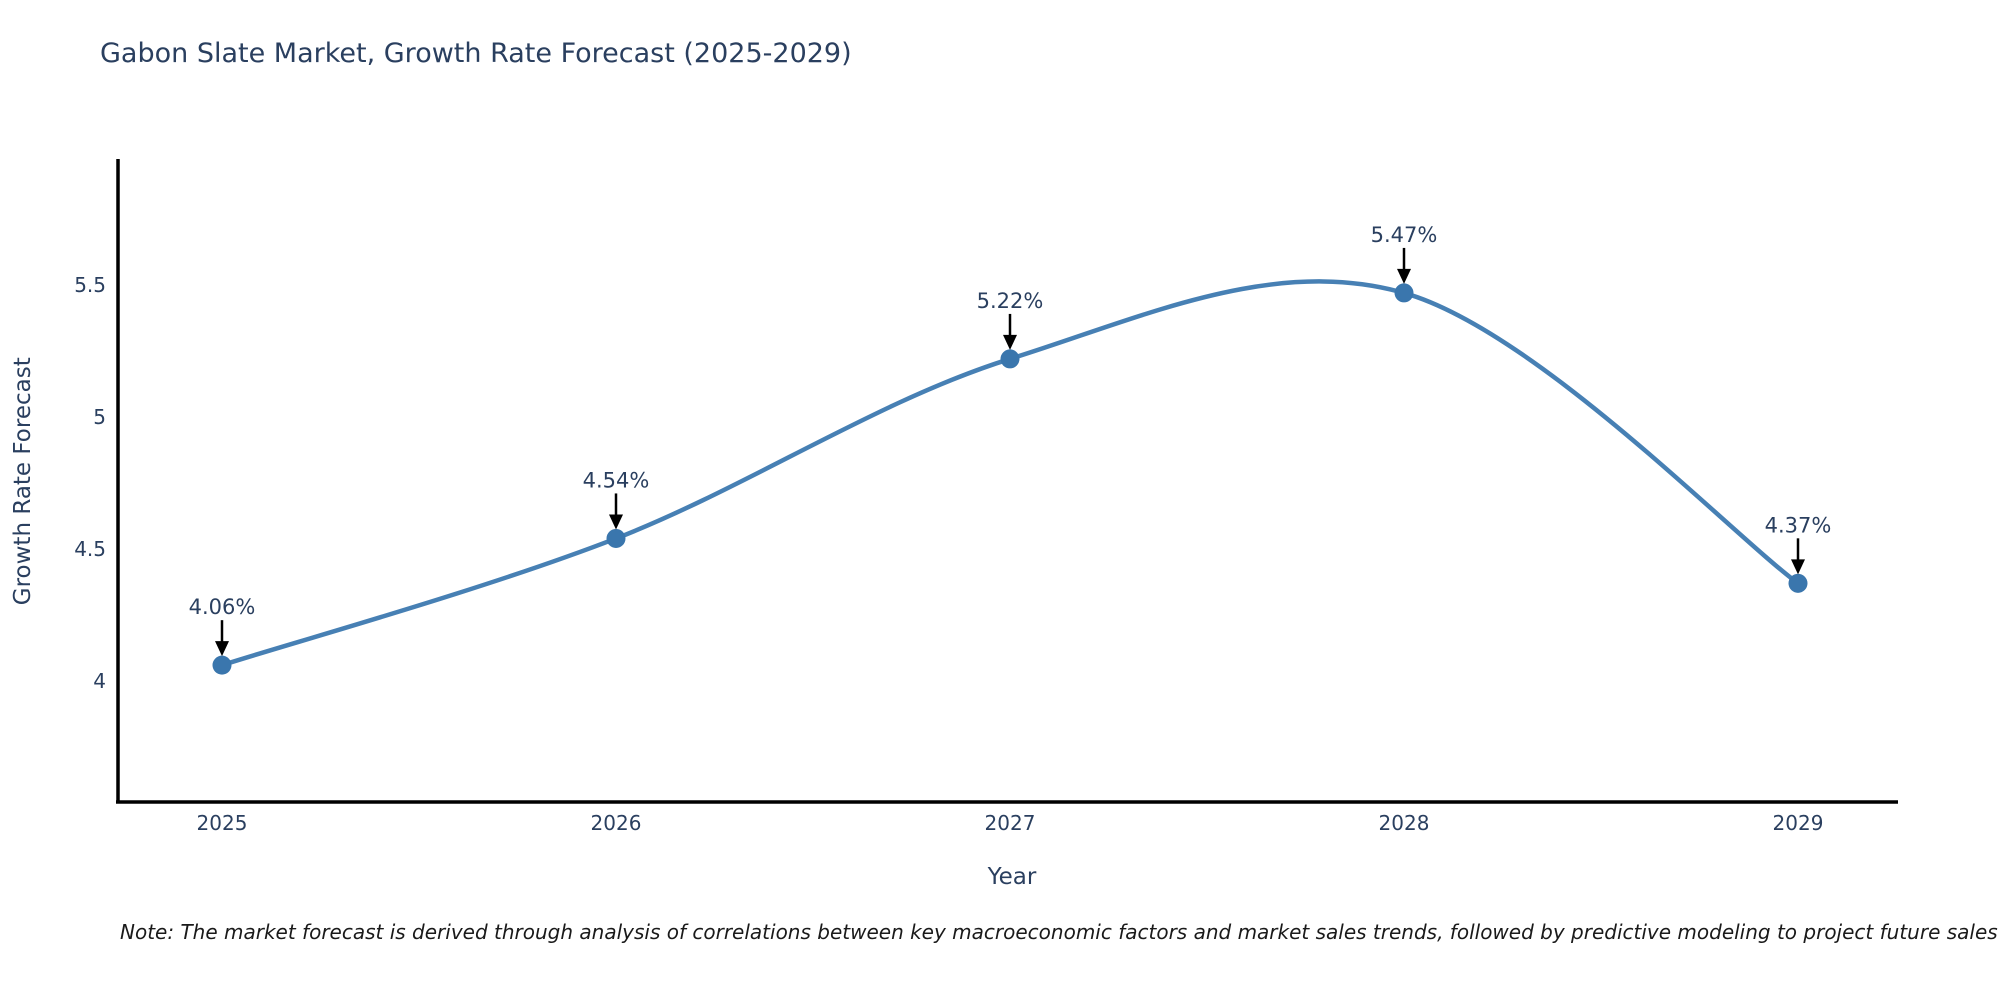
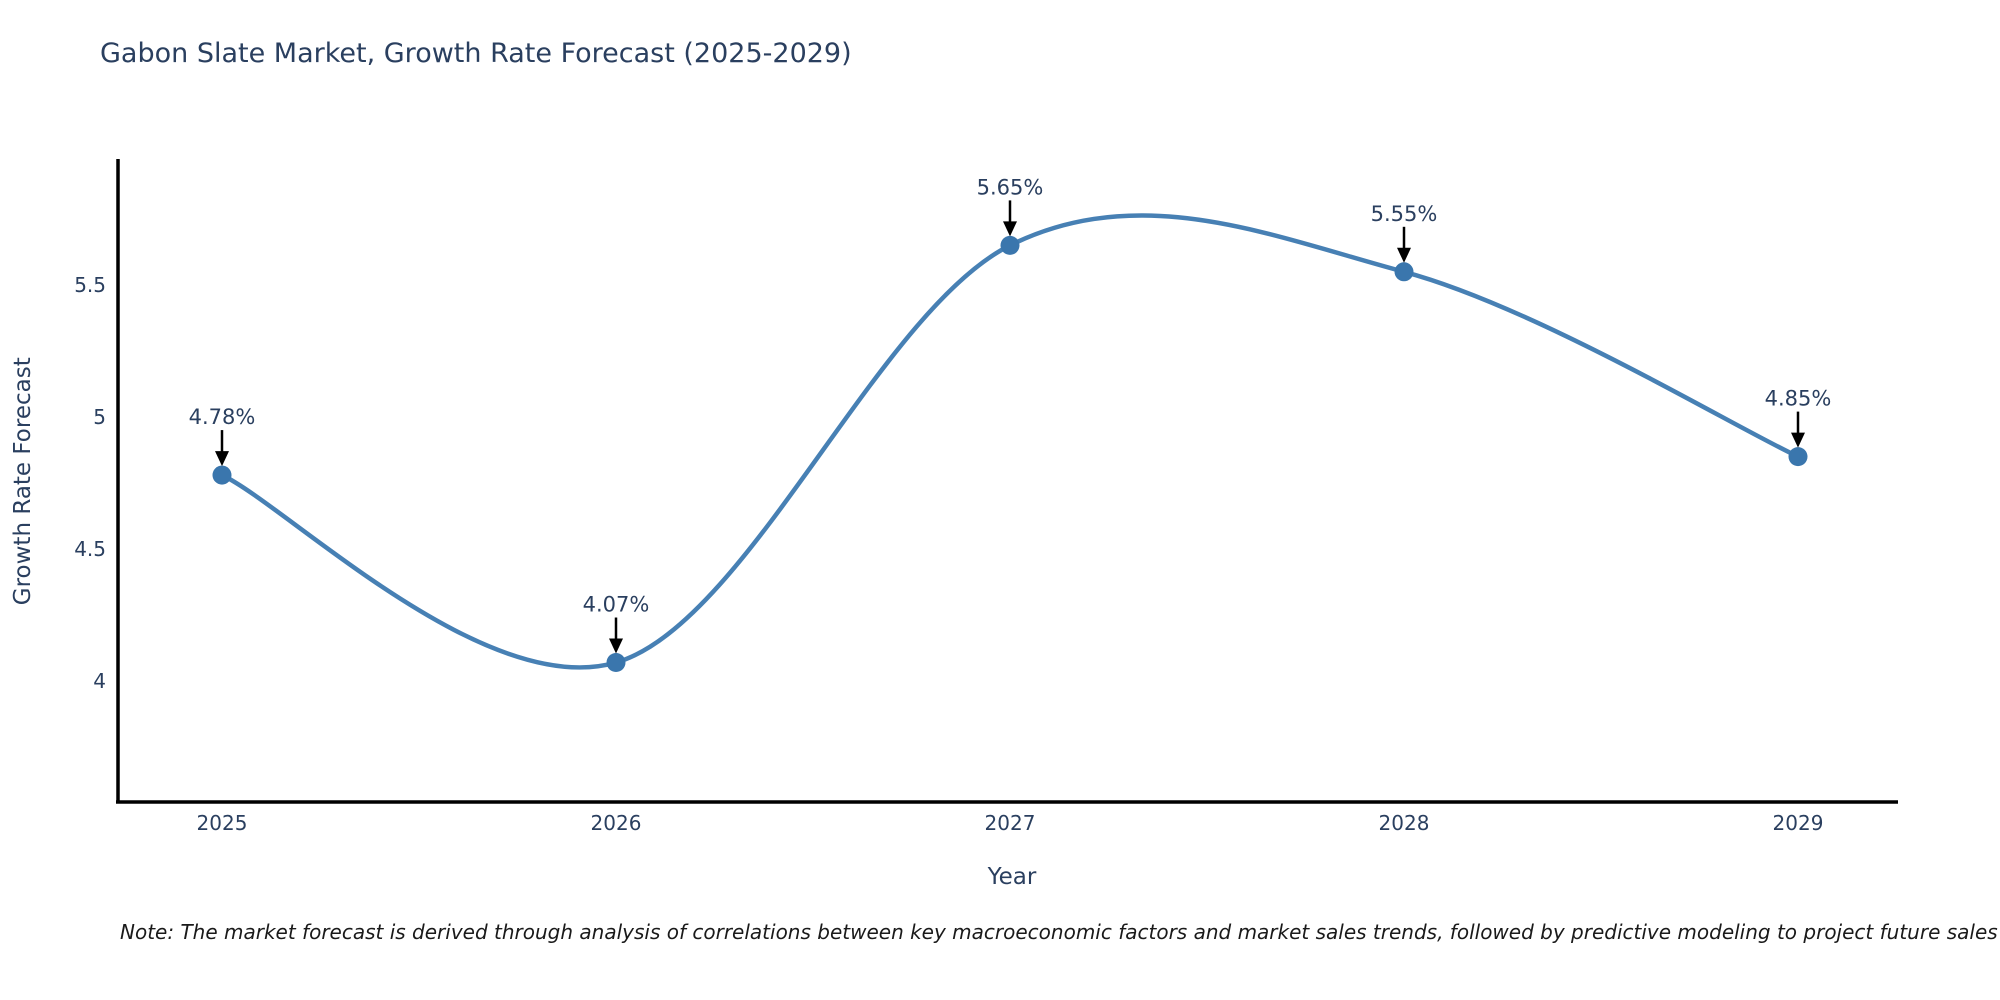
2025: 4.06% -> 4.78%
2026: 4.54% -> 4.07%
2027: 5.22% -> 5.65%
2028: 5.47% -> 5.55%
2029: 4.37% -> 4.85%
